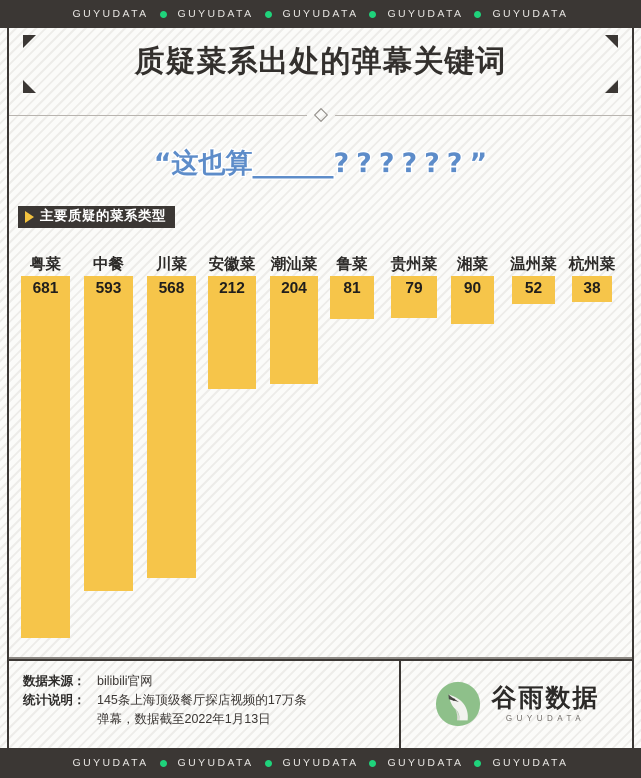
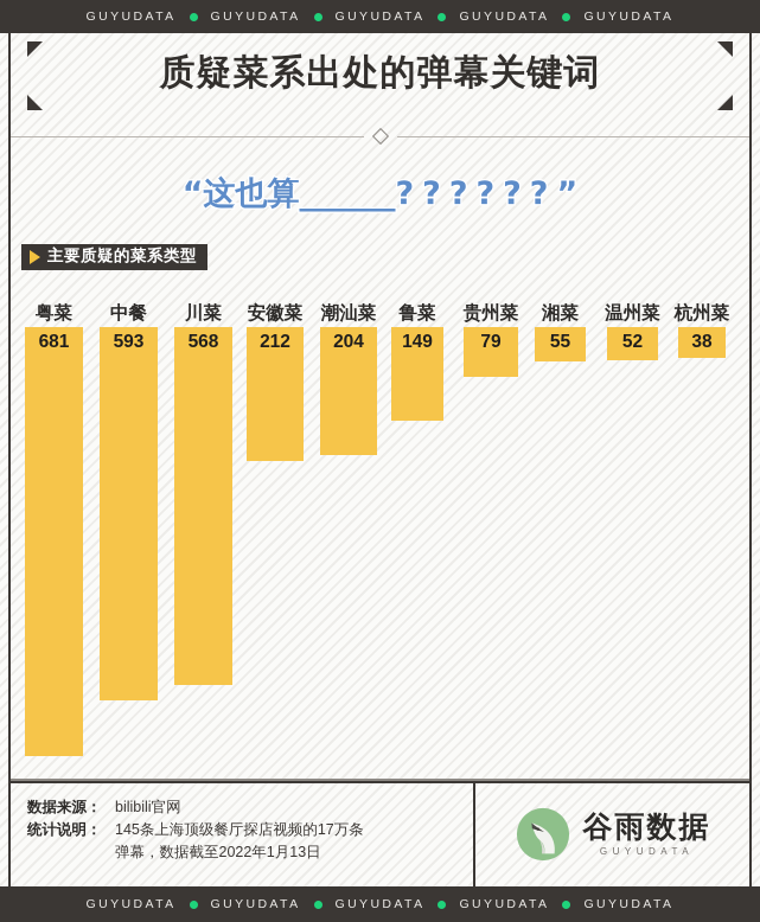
鲁菜: 81 -> 149
湘菜: 90 -> 55
